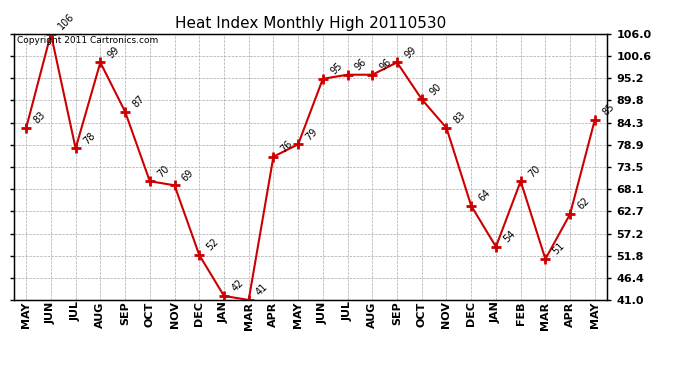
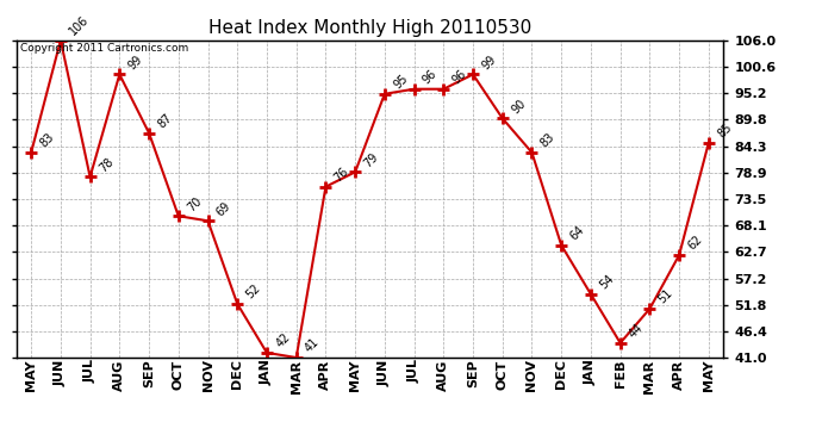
FEB: 70 -> 44
